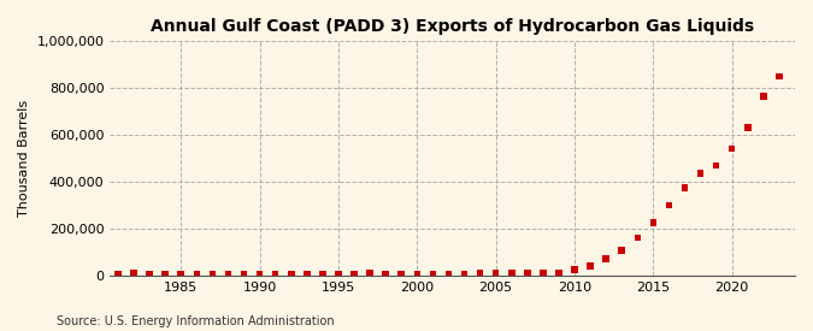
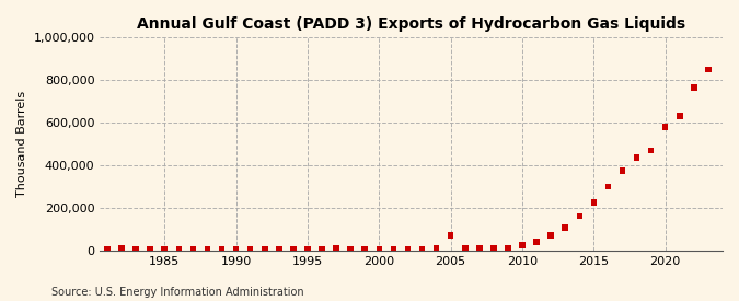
2005: 10,000 -> 70,000
2020: 540,000 -> 580,000
